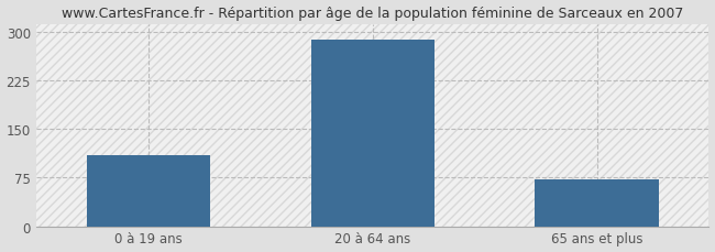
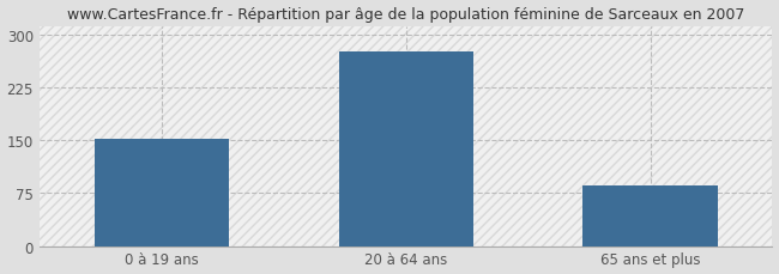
0 à 19 ans: 110 -> 152
20 à 64 ans: 287 -> 276
65 ans et plus: 72 -> 86
